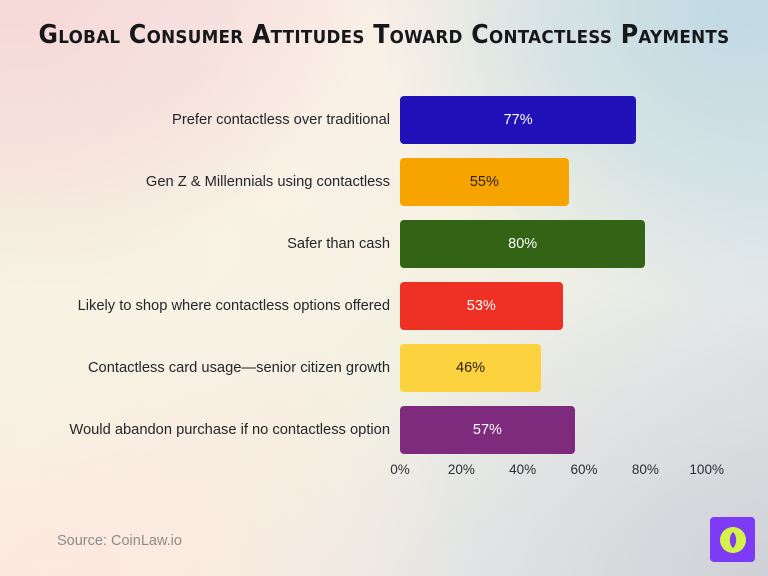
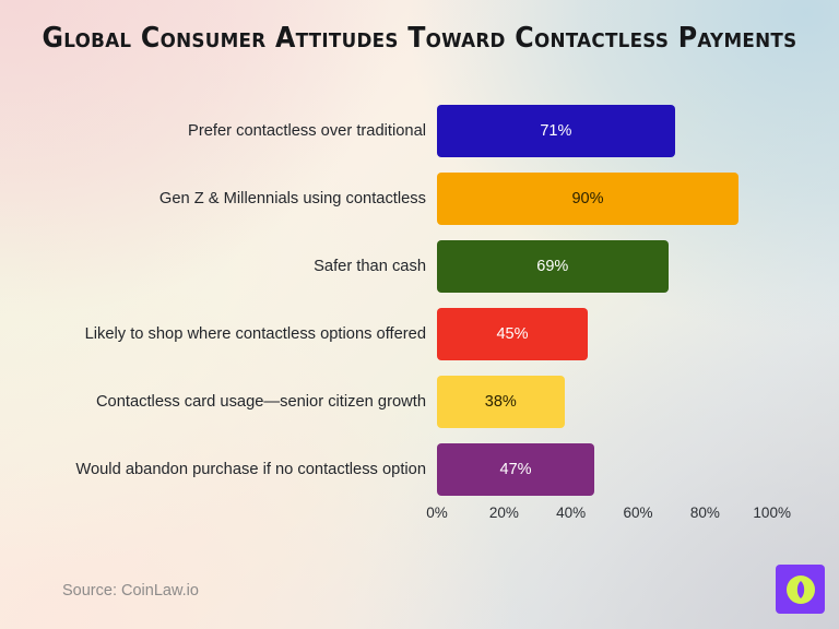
Prefer contactless over traditional: 77% -> 71%
Gen Z & Millennials using contactless: 55% -> 90%
Safer than cash: 80% -> 69%
Likely to shop where contactless options offered: 53% -> 45%
Contactless card usage—senior citizen growth: 46% -> 38%
Would abandon purchase if no contactless option: 57% -> 47%
